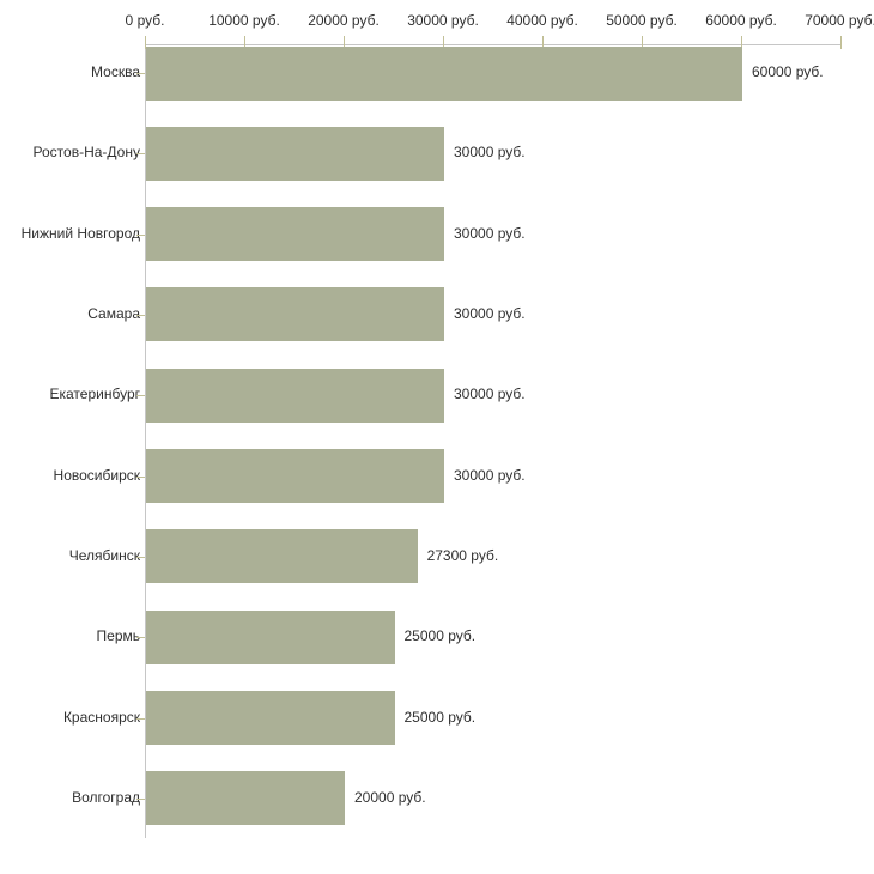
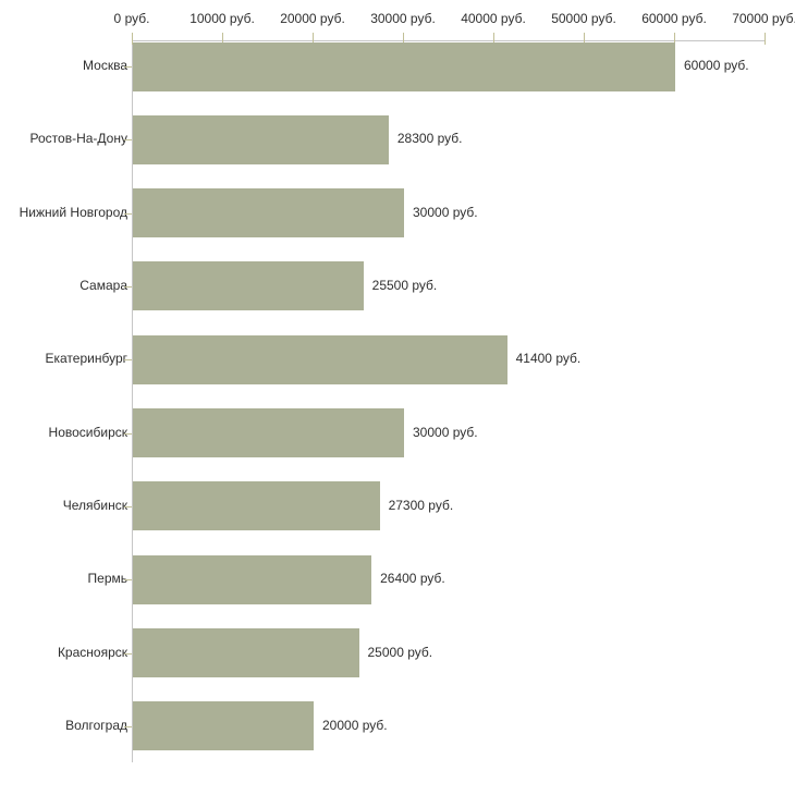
Ростов-На-Дону: 30000 -> 28300
Самара: 30000 -> 25500
Екатеринбург: 30000 -> 41400
Пермь: 25000 -> 26400
